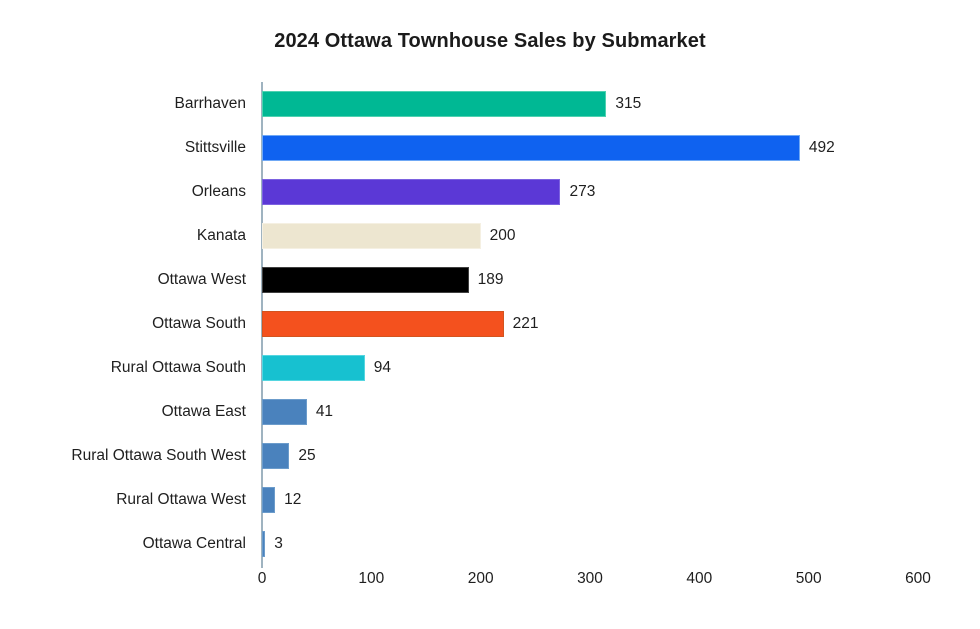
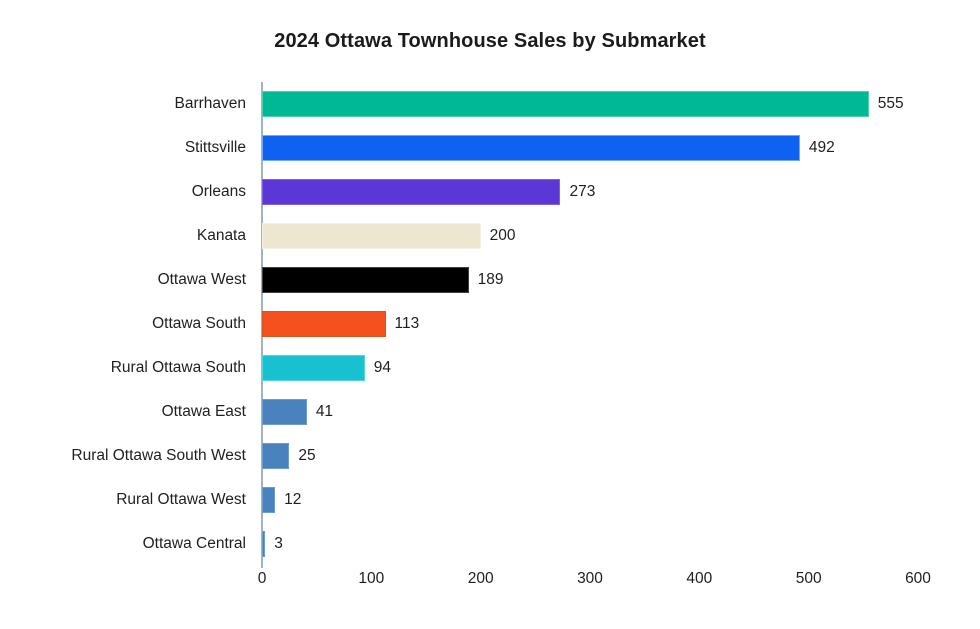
Barrhaven: 315 -> 555
Ottawa South: 221 -> 113
